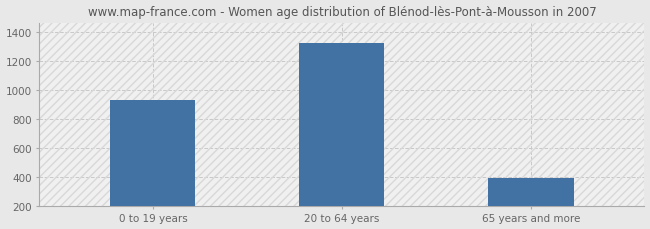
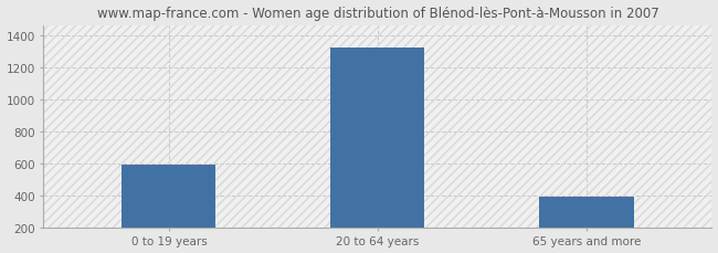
0 to 19 years: 930 -> 590
